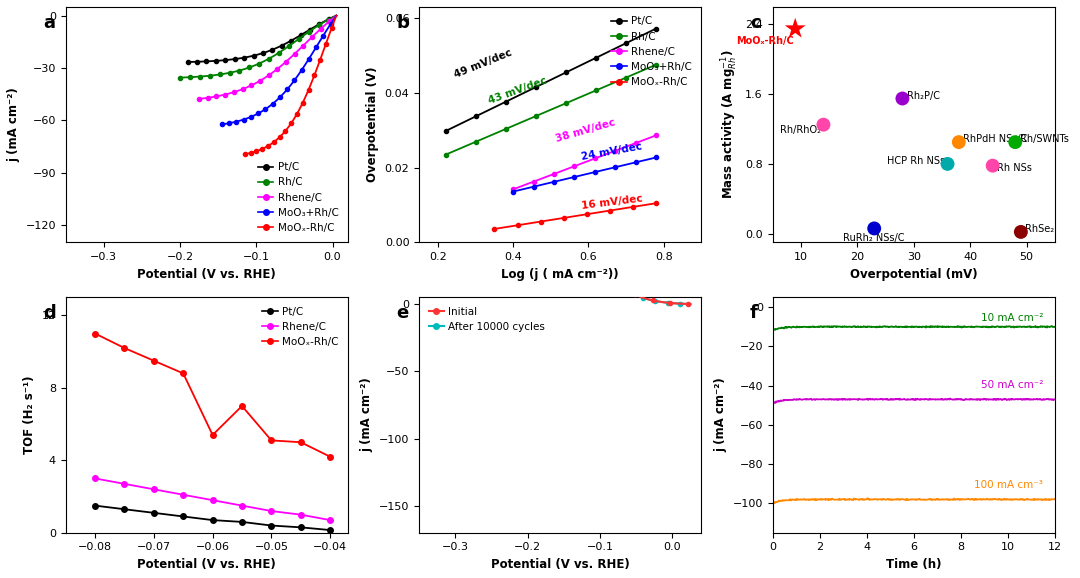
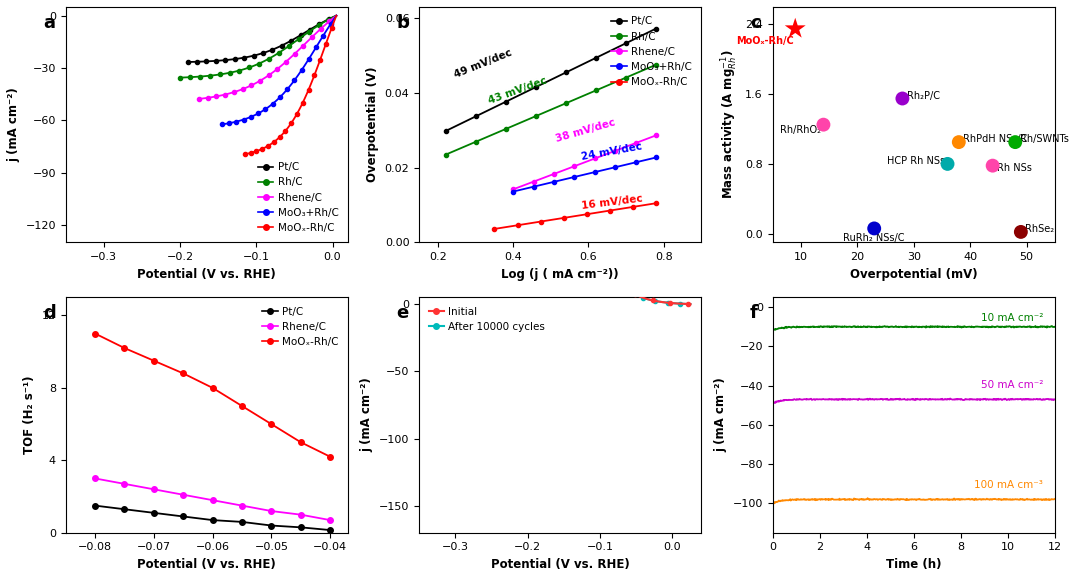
MoOₓ-Rh/C/−0.06: 5.4 -> 8.0
MoOₓ-Rh/C/−0.05: 5.1 -> 6.0
